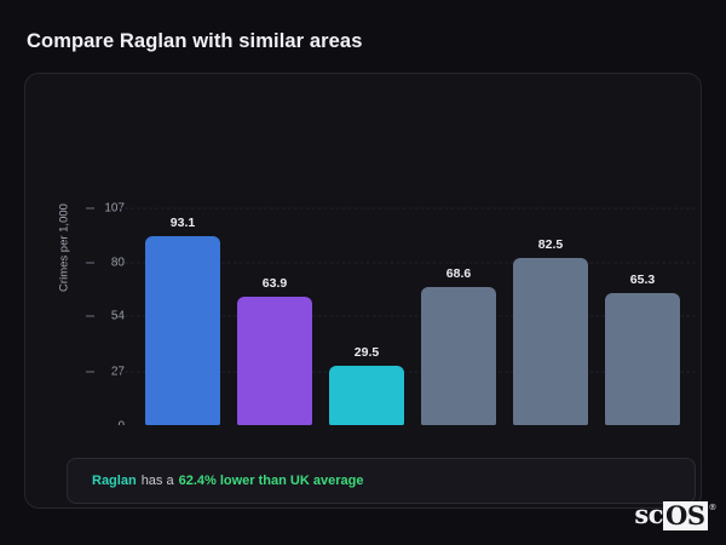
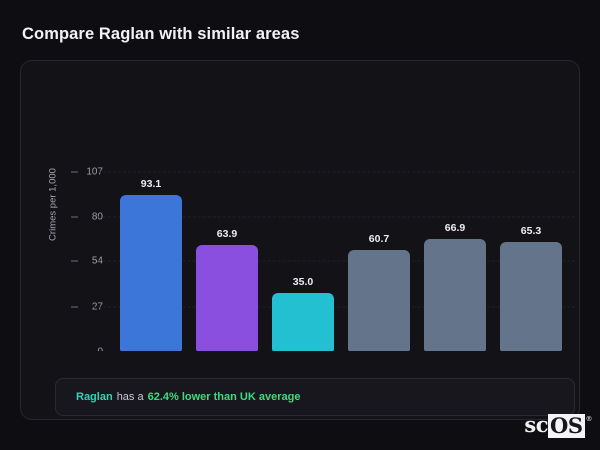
Raglan: 29.5 -> 35.0
Gosberton: 68.6 -> 60.7
Bassingbourn: 82.5 -> 66.9
